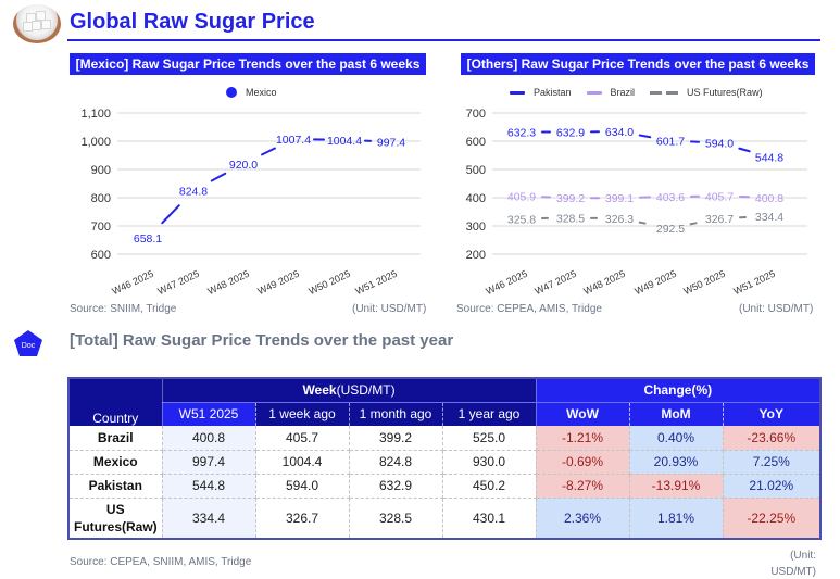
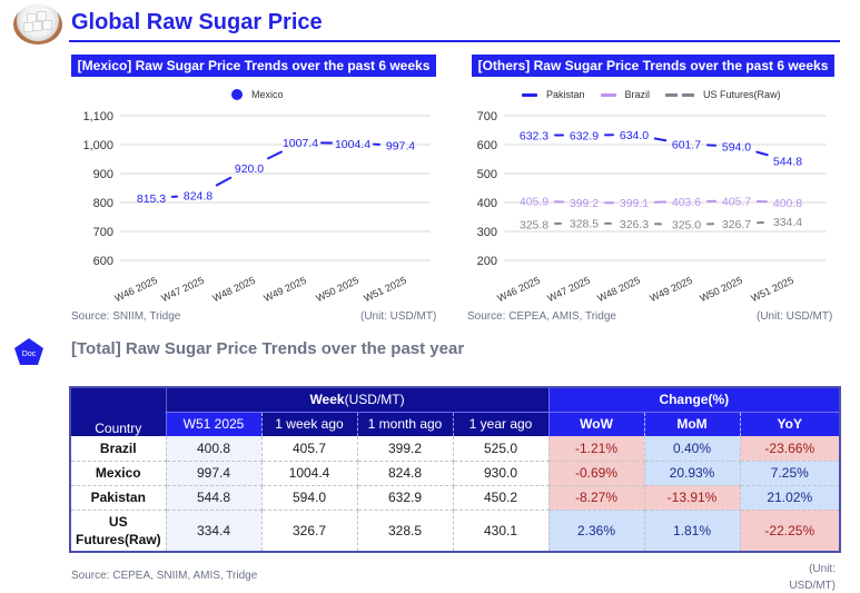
[Mexico] Raw Sugar Price Trends over the past 6 weeks/W46 2025: 658.1 -> 815.3
[Others] Raw Sugar Price Trends over the past 6 weeks/US Futures(Raw)/W49 2025: 292.5 -> 325.0
